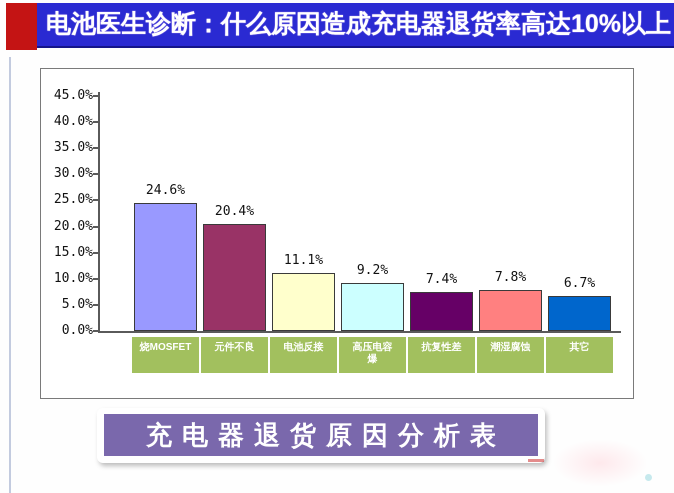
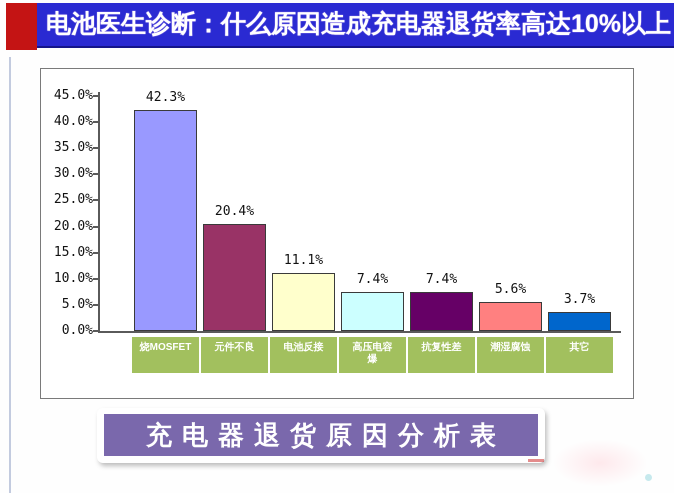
烧MOSFET: 24.6% -> 42.3%
高压电容爆: 9.2% -> 7.4%
潮湿腐蚀: 7.8% -> 5.6%
其它: 6.7% -> 3.7%
